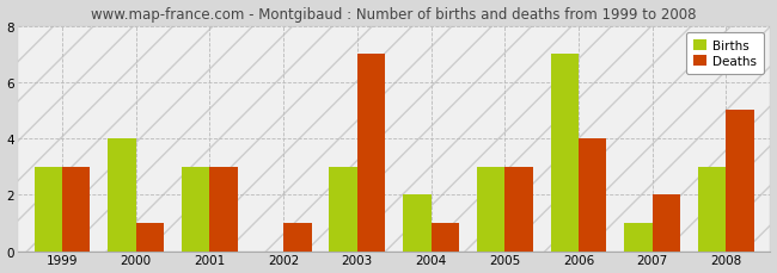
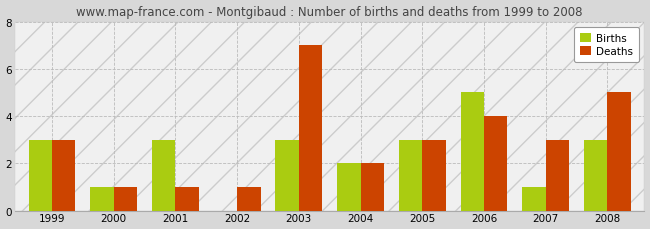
Births/2000: 4 -> 1
Deaths/2001: 3 -> 1
Deaths/2004: 1 -> 2
Births/2006: 7 -> 5
Deaths/2007: 2 -> 3
